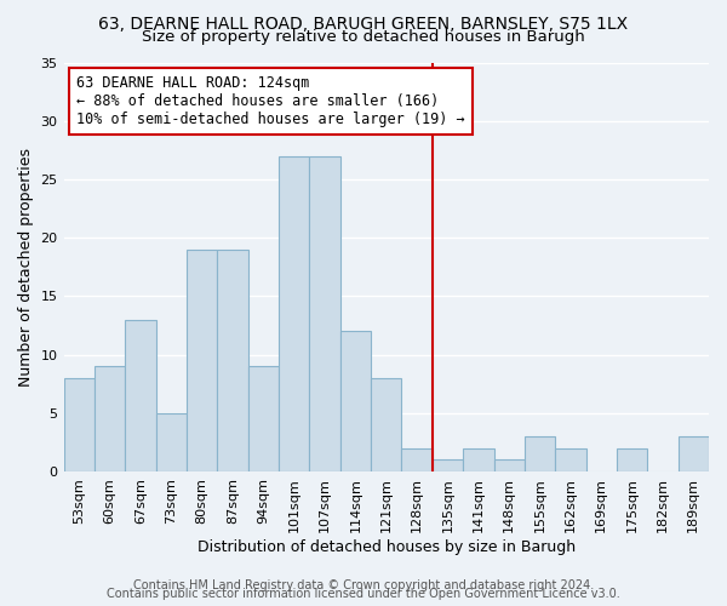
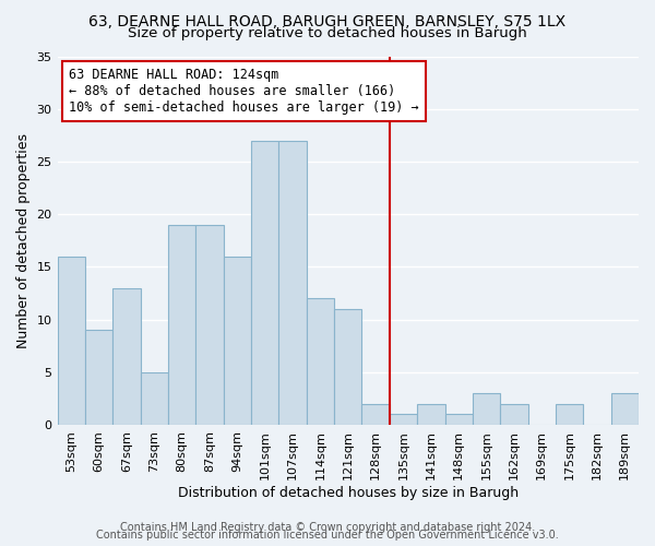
53sqm: 8 -> 16
94sqm: 9 -> 16
121sqm: 8 -> 11
